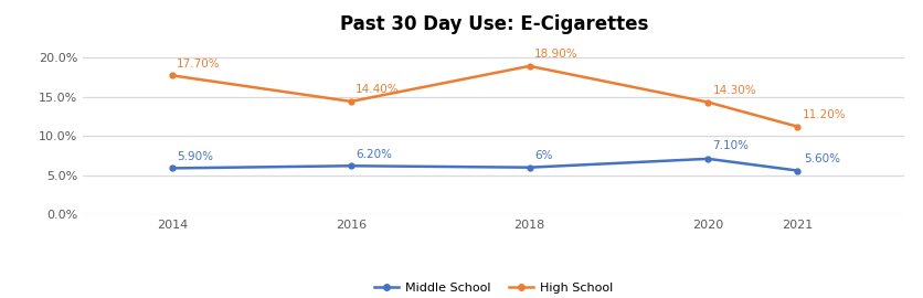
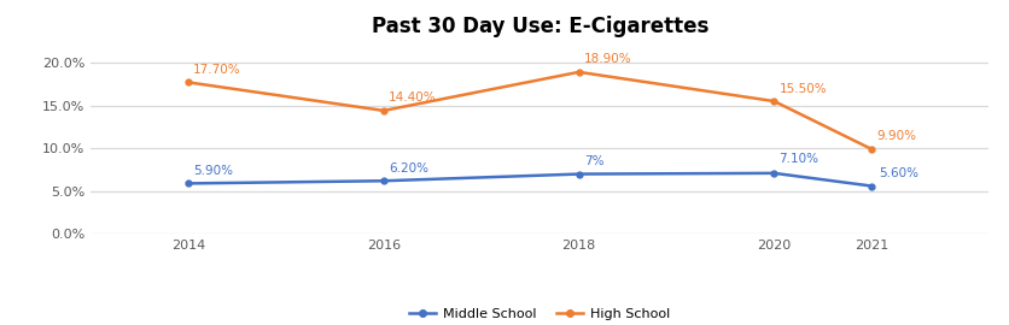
Middle School/2018: 6% -> 7%
High School/2020: 14.30% -> 15.50%
High School/2021: 11.20% -> 9.90%
